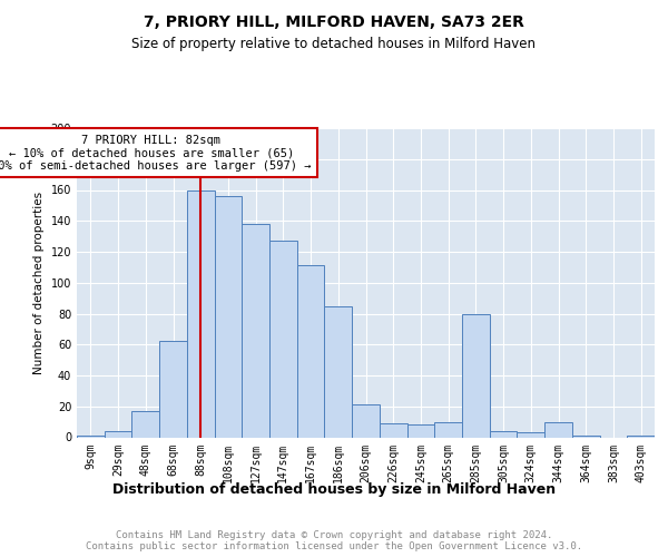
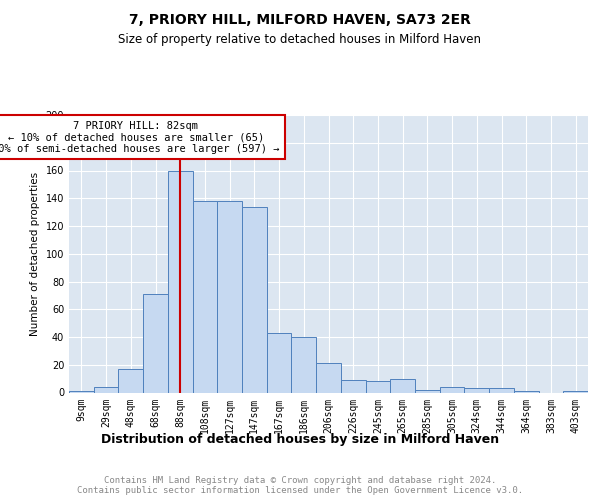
68sqm: 62 -> 71
108sqm: 156 -> 138
147sqm: 127 -> 134
167sqm: 111 -> 43
186sqm: 85 -> 40
285sqm: 80 -> 2
344sqm: 10 -> 3
